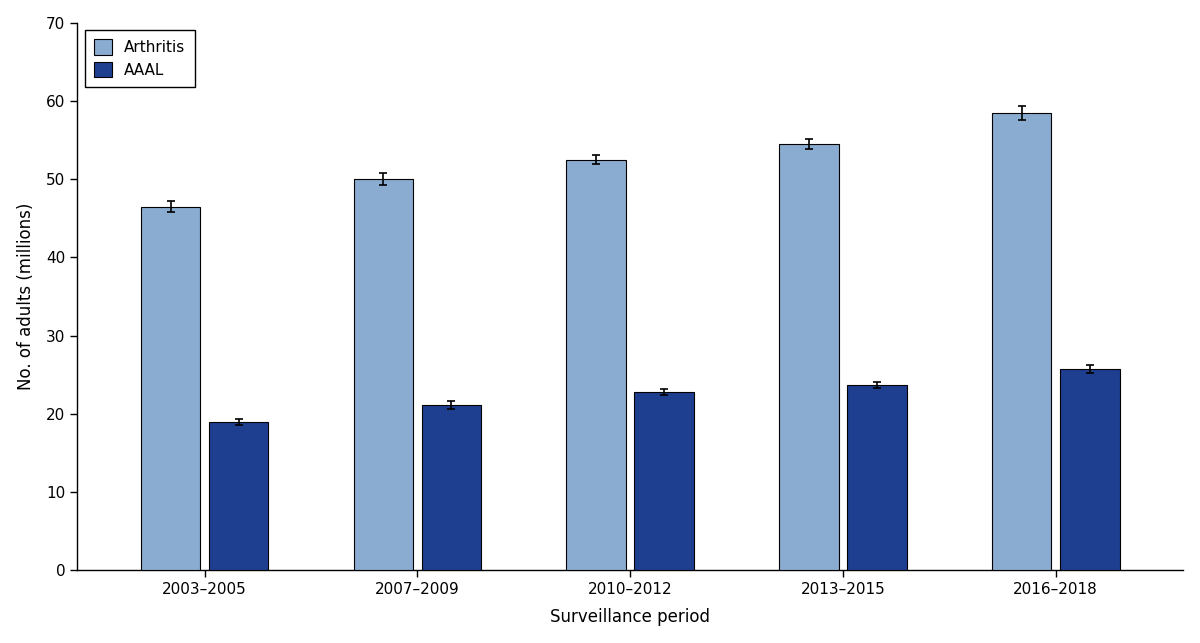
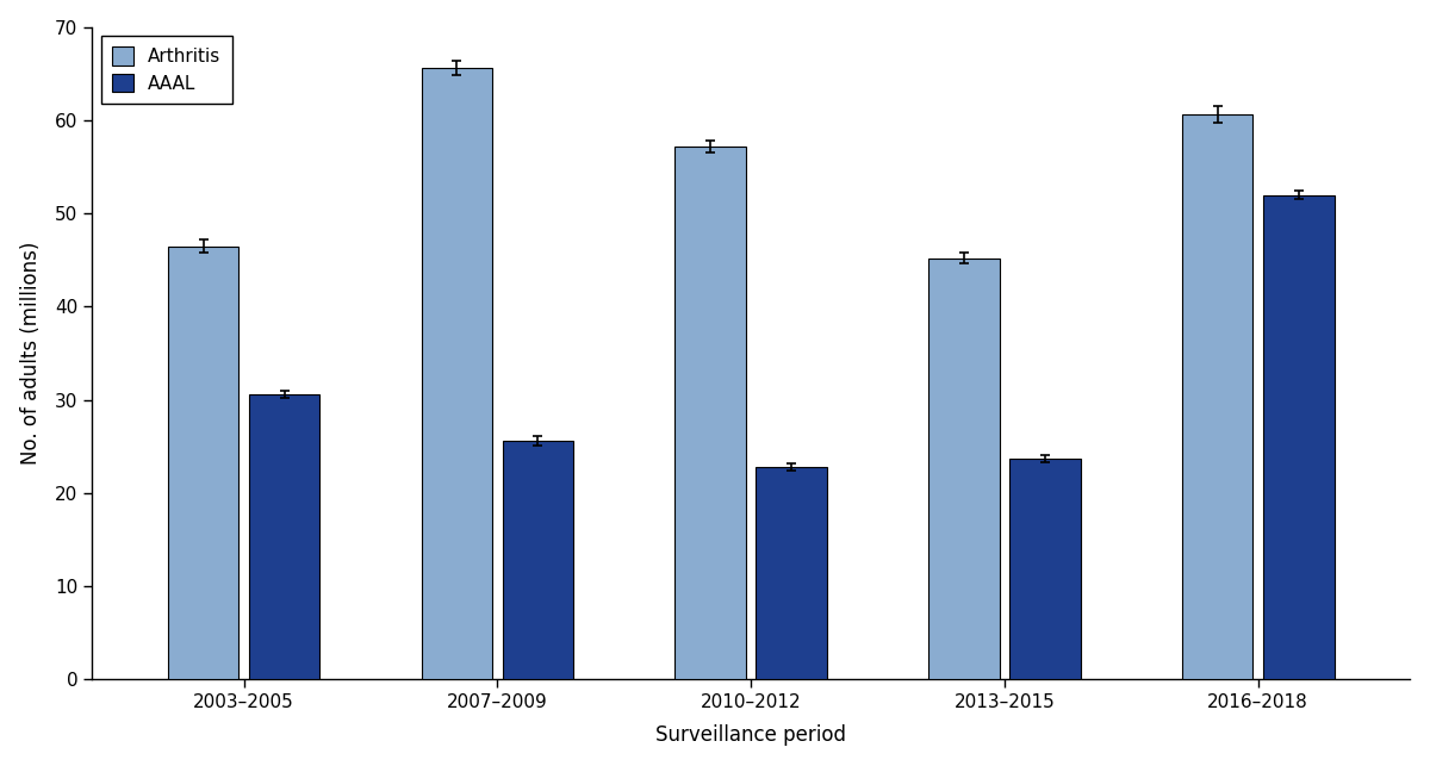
AAAL/2003–2005: 19.0 -> 30.6
Arthritis/2007–2009: 50.0 -> 65.6
AAAL/2007–2009: 21.1 -> 25.6
Arthritis/2010–2012: 52.5 -> 57.2
Arthritis/2013–2015: 54.5 -> 45.2
Arthritis/2016–2018: 58.5 -> 60.6
AAAL/2016–2018: 25.7 -> 52.0
